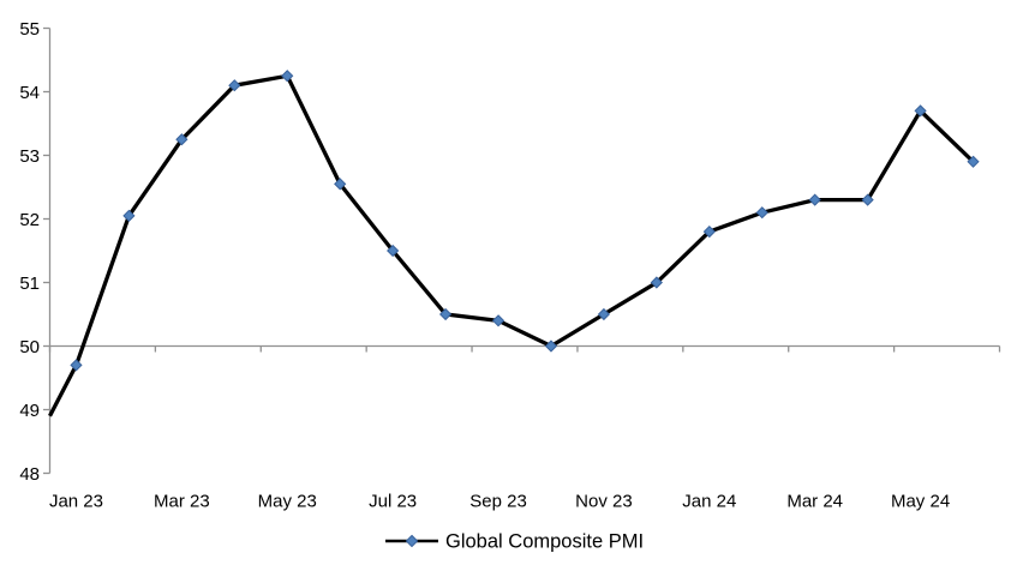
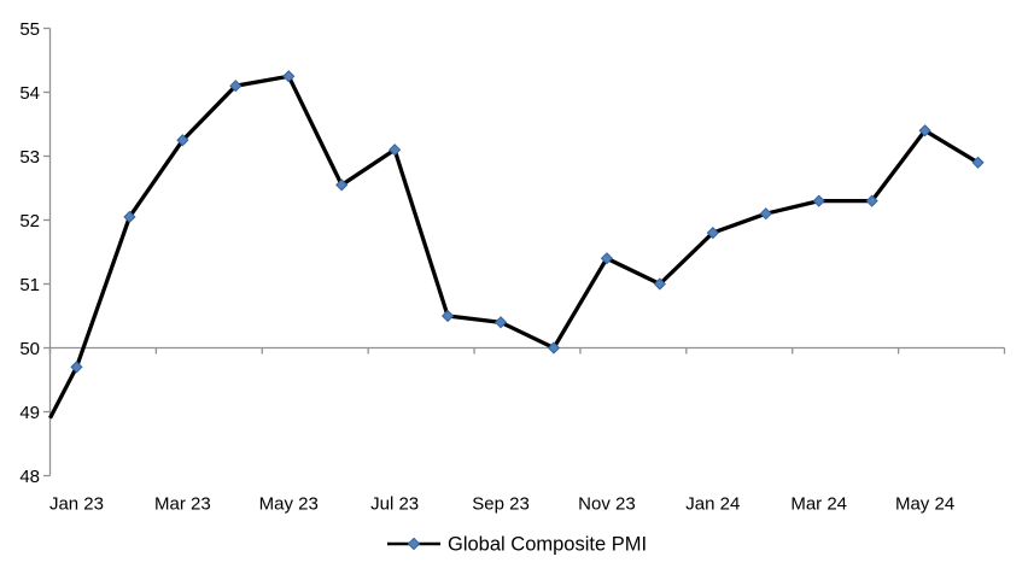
Jul 23: 51.5 -> 53.1
Nov 23: 50.5 -> 51.4
May 24: 53.7 -> 53.4
